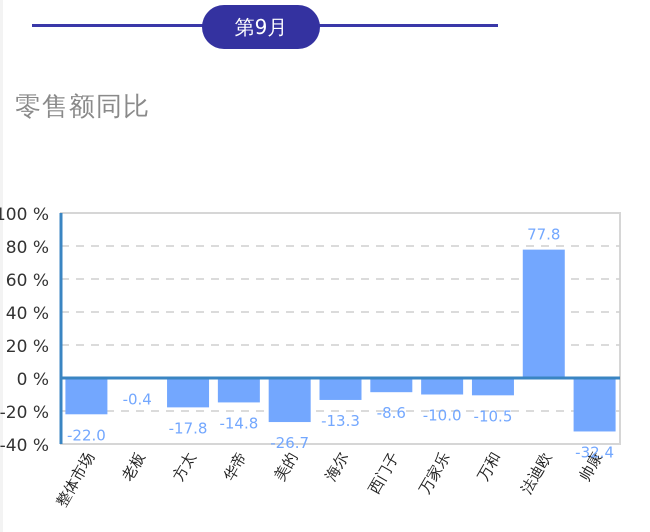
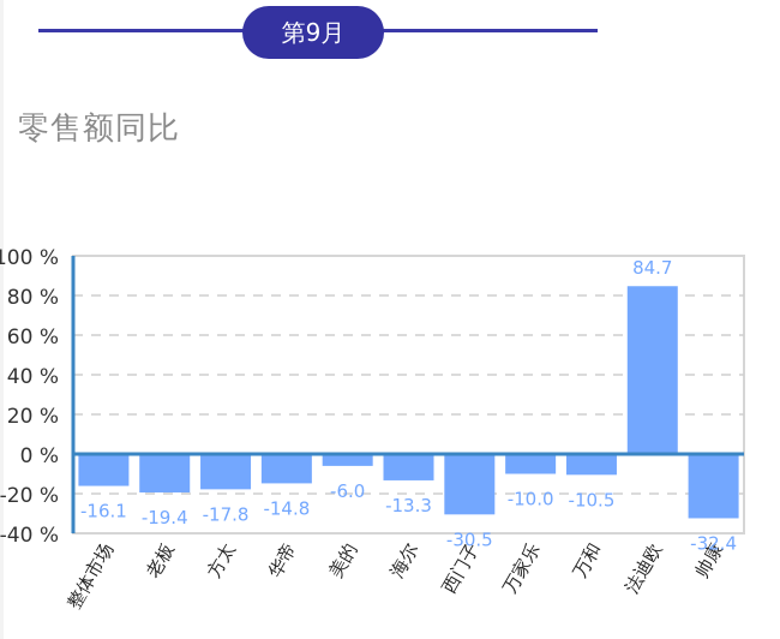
整体市场: -22.0 -> -16.1
老板: -0.4 -> -19.4
美的: -26.7 -> -6.0
西门子: -8.6 -> -30.5
法迪欧: 77.8 -> 84.7
